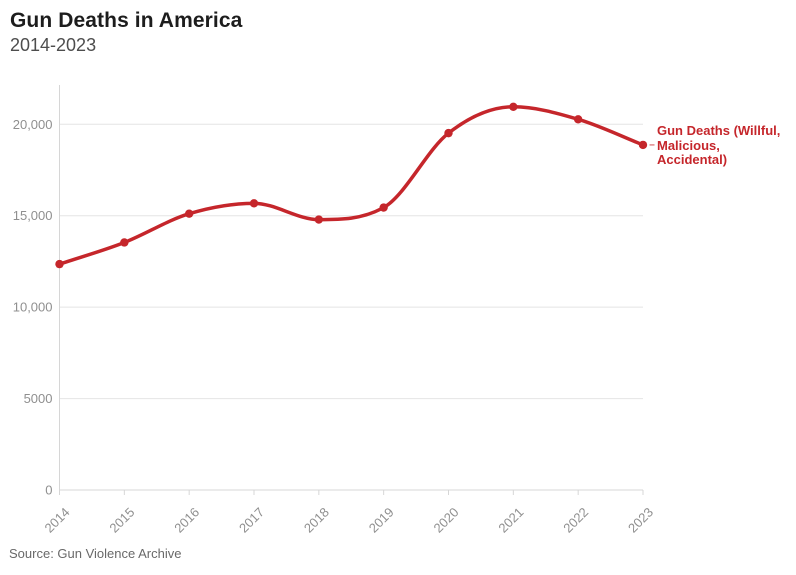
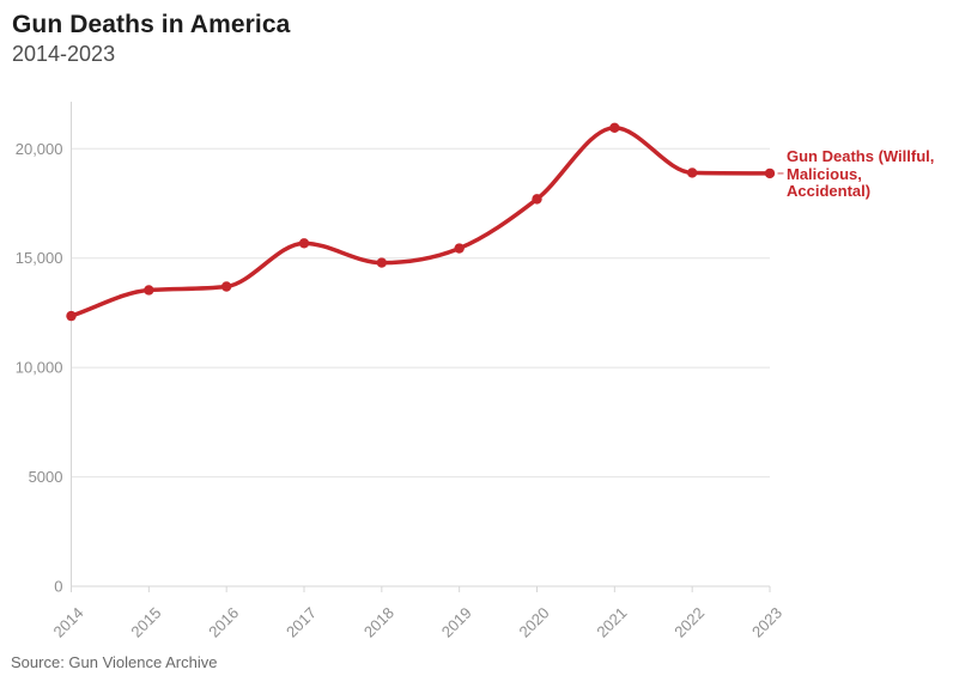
2016: 15100 -> 13700
2020: 19500 -> 17700
2022: 20300 -> 18900
